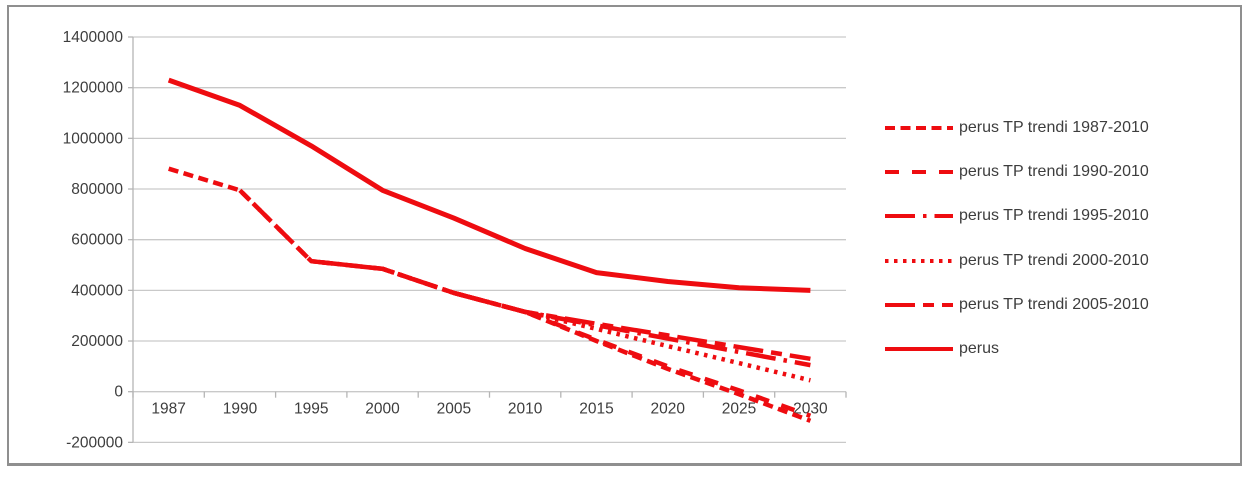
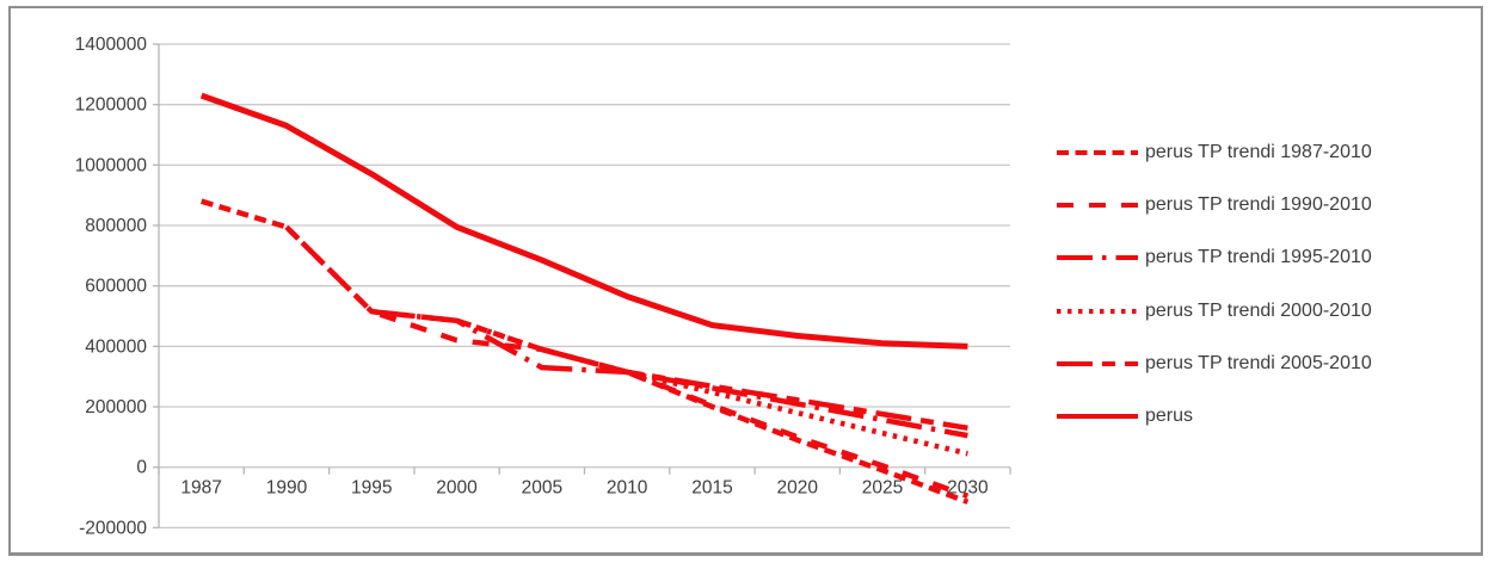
perus TP trendi 1990-2010/2000: 480000 -> 420000
perus TP trendi 1995-2010/2005: 390000 -> 330000
